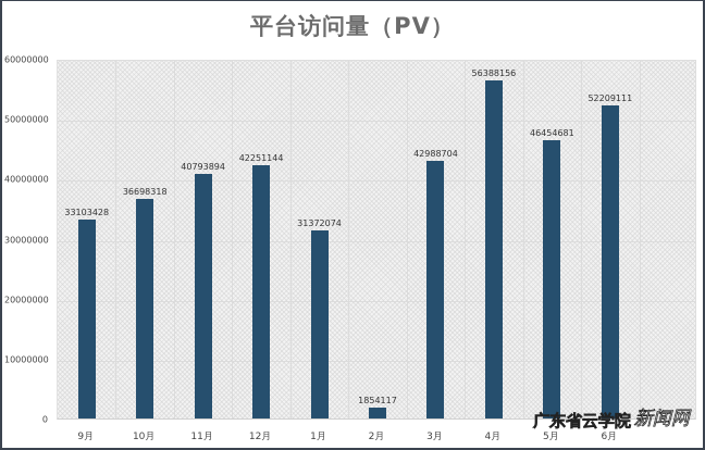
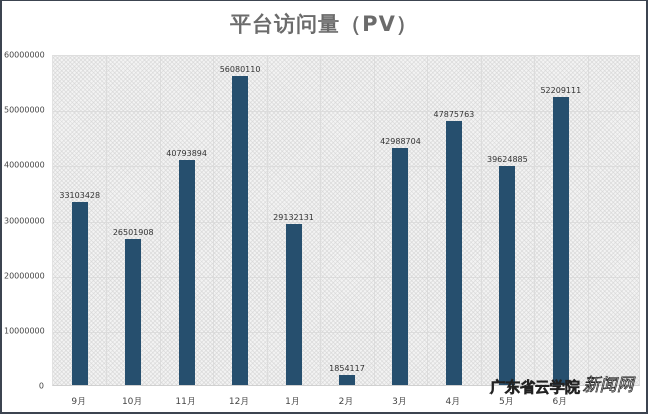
10月: 36698318 -> 26501908
12月: 42251144 -> 56080110
1月: 31372074 -> 29132131
4月: 56388156 -> 47875763
5月: 46454681 -> 39624885
